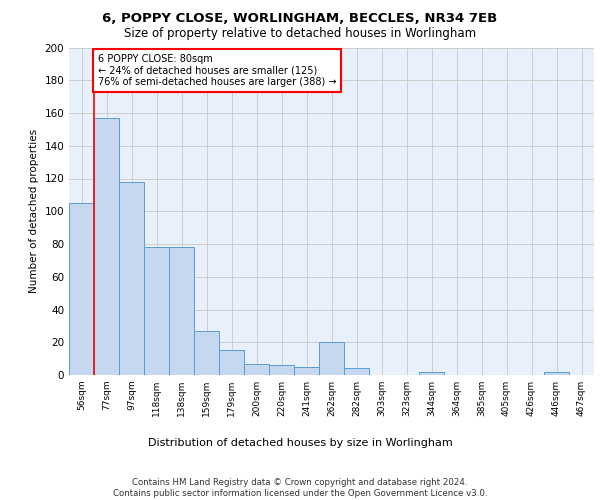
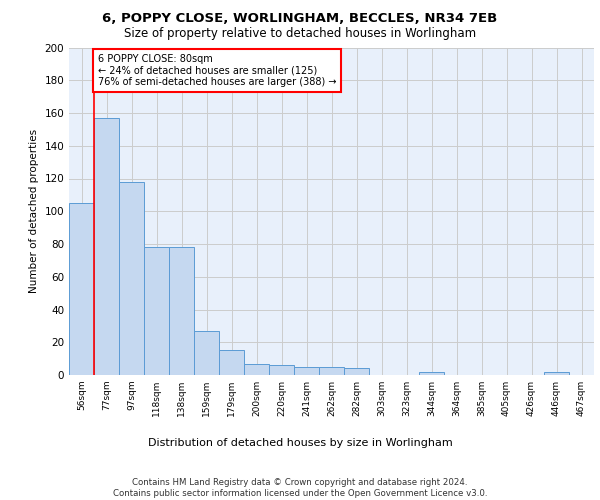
262sqm: 20 -> 5
